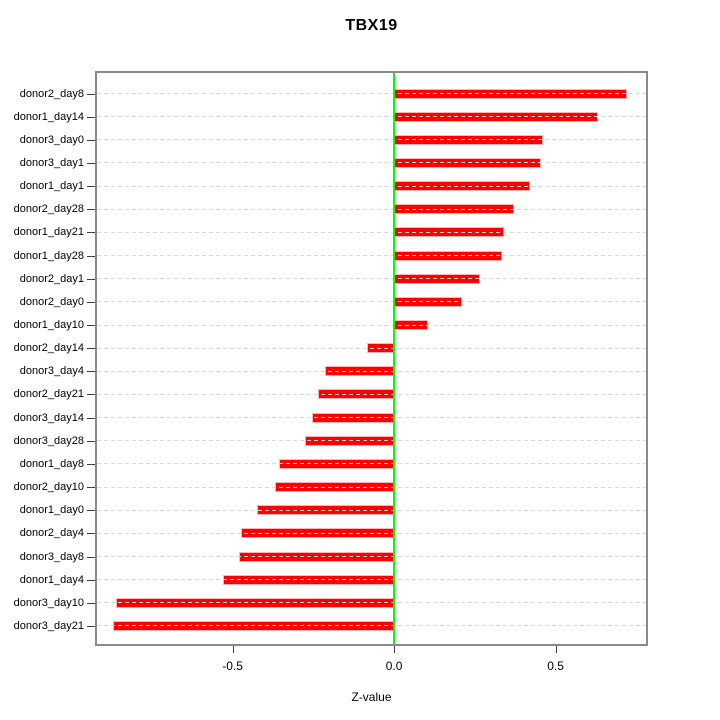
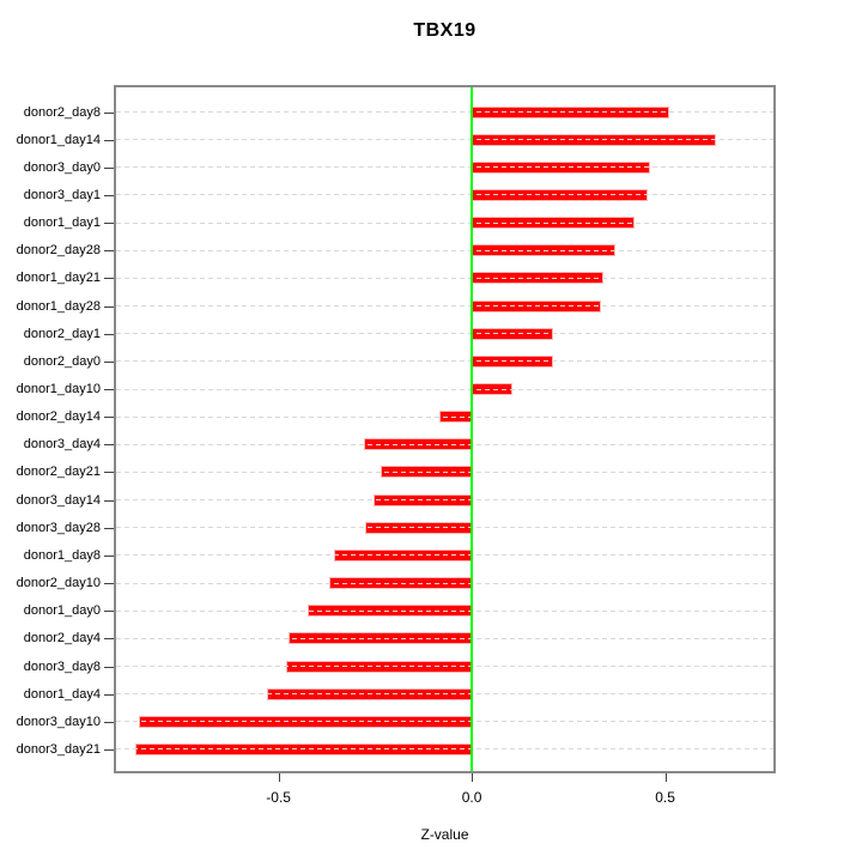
donor2_day8: 0.72 -> 0.51
donor2_day1: 0.27 -> 0.21
donor3_day4: -0.21 -> -0.28
